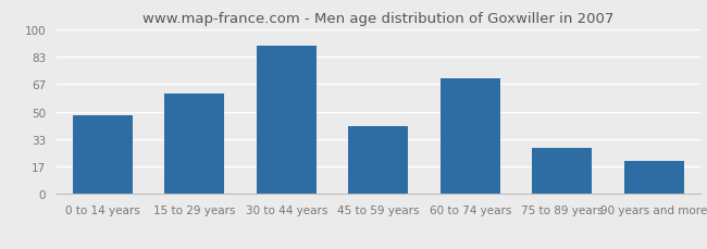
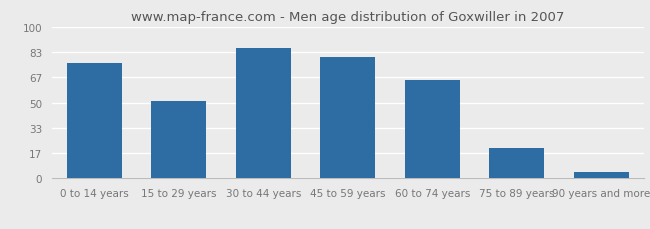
0 to 14 years: 48 -> 76
15 to 29 years: 61 -> 51
30 to 44 years: 90 -> 86
45 to 59 years: 41 -> 80
60 to 74 years: 70 -> 65
75 to 89 years: 28 -> 20
90 years and more: 20 -> 4
